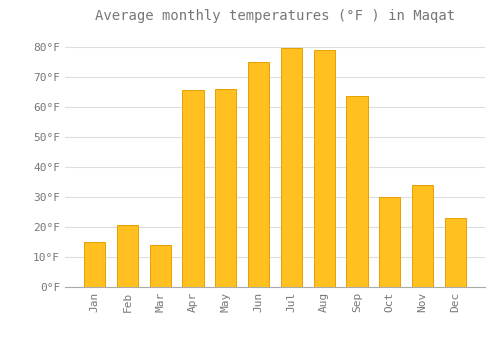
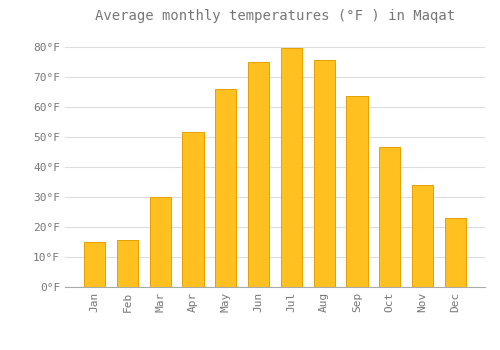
Feb: 20.5°F -> 15.5°F
Mar: 14.0°F -> 30.0°F
Apr: 65.5°F -> 51.5°F
Aug: 79.0°F -> 75.5°F
Oct: 30.0°F -> 46.5°F
